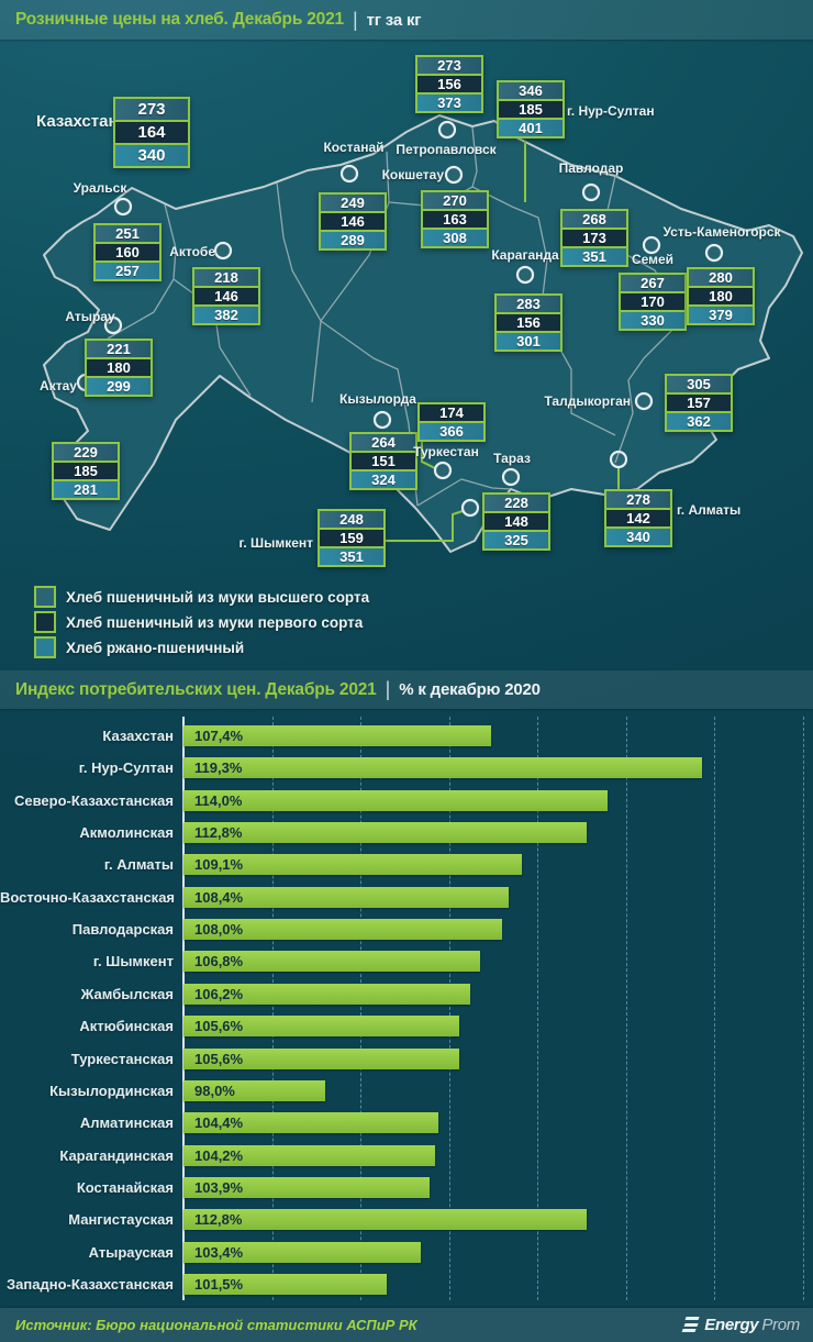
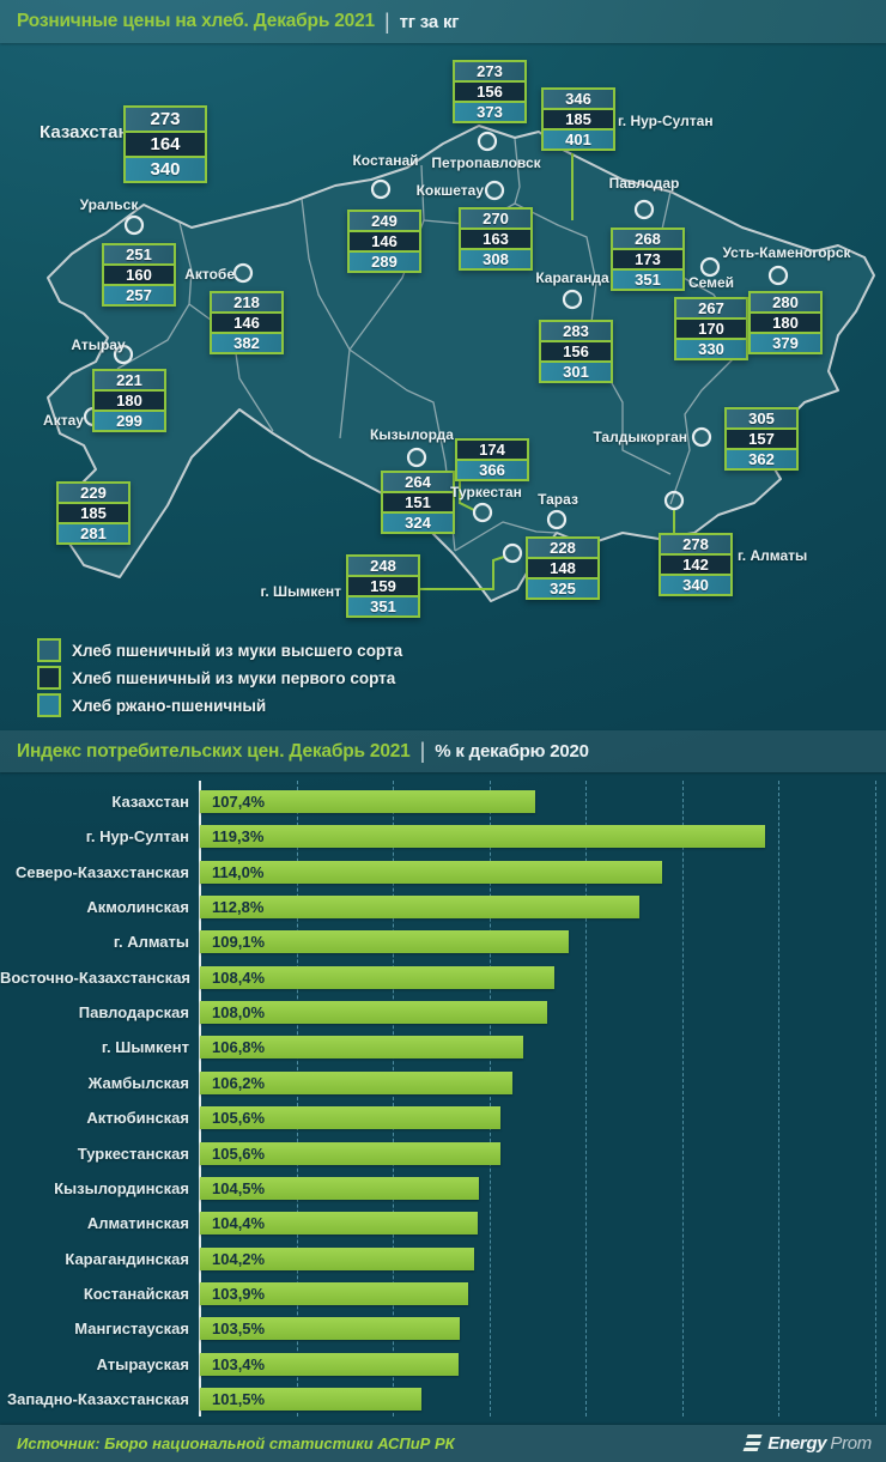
Индекс потребительских цен. Декабрь 2021/Кызылординская: 98,0% -> 104,5%
Индекс потребительских цен. Декабрь 2021/Мангистауская: 112,8% -> 103,5%
